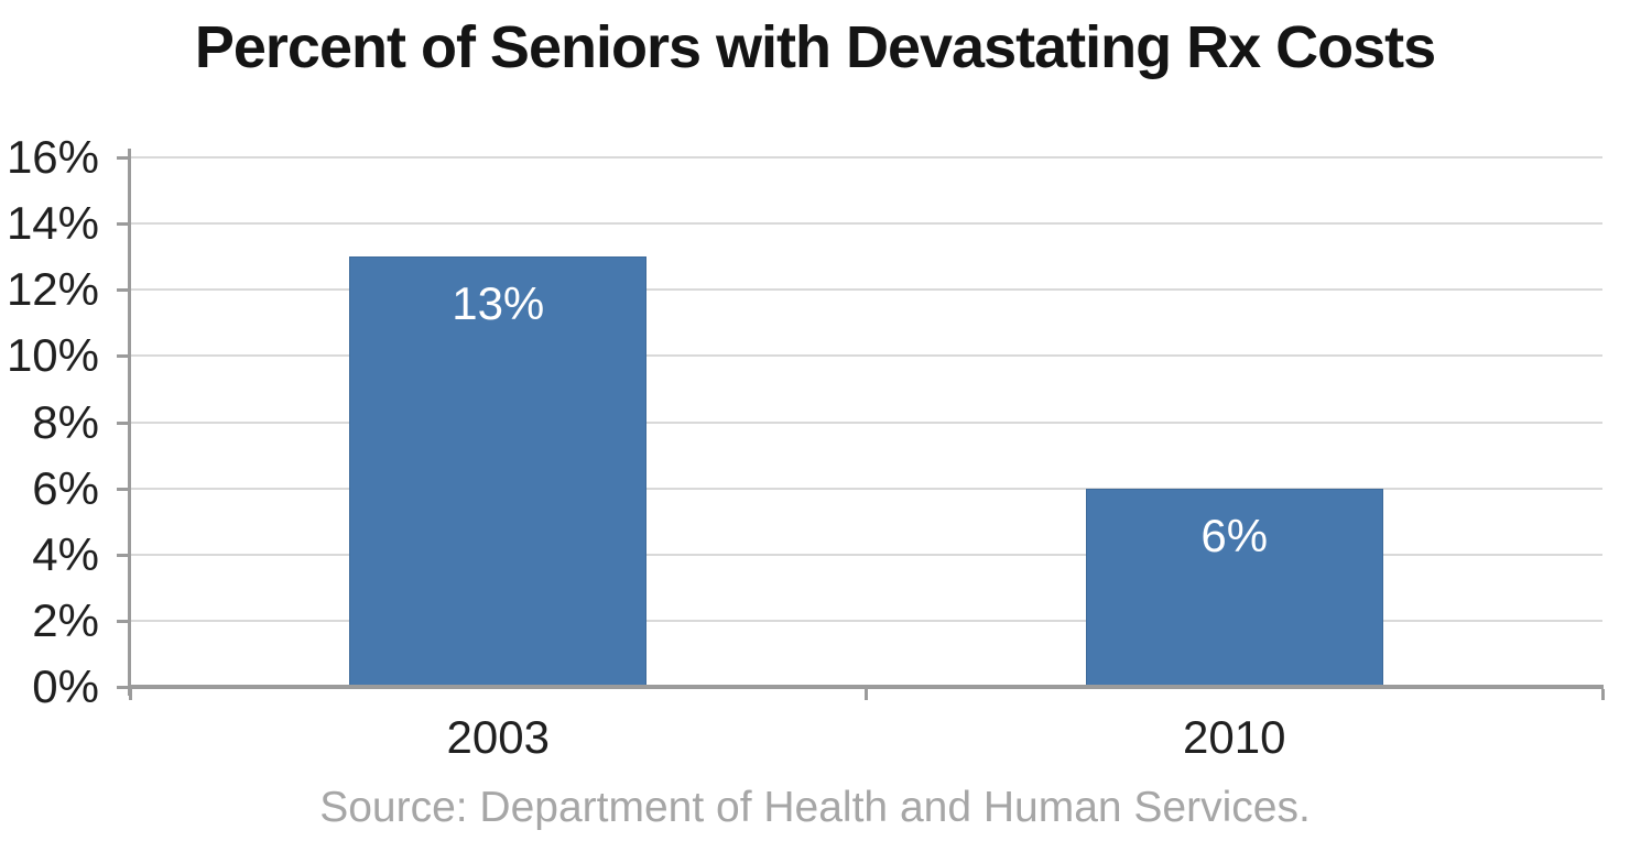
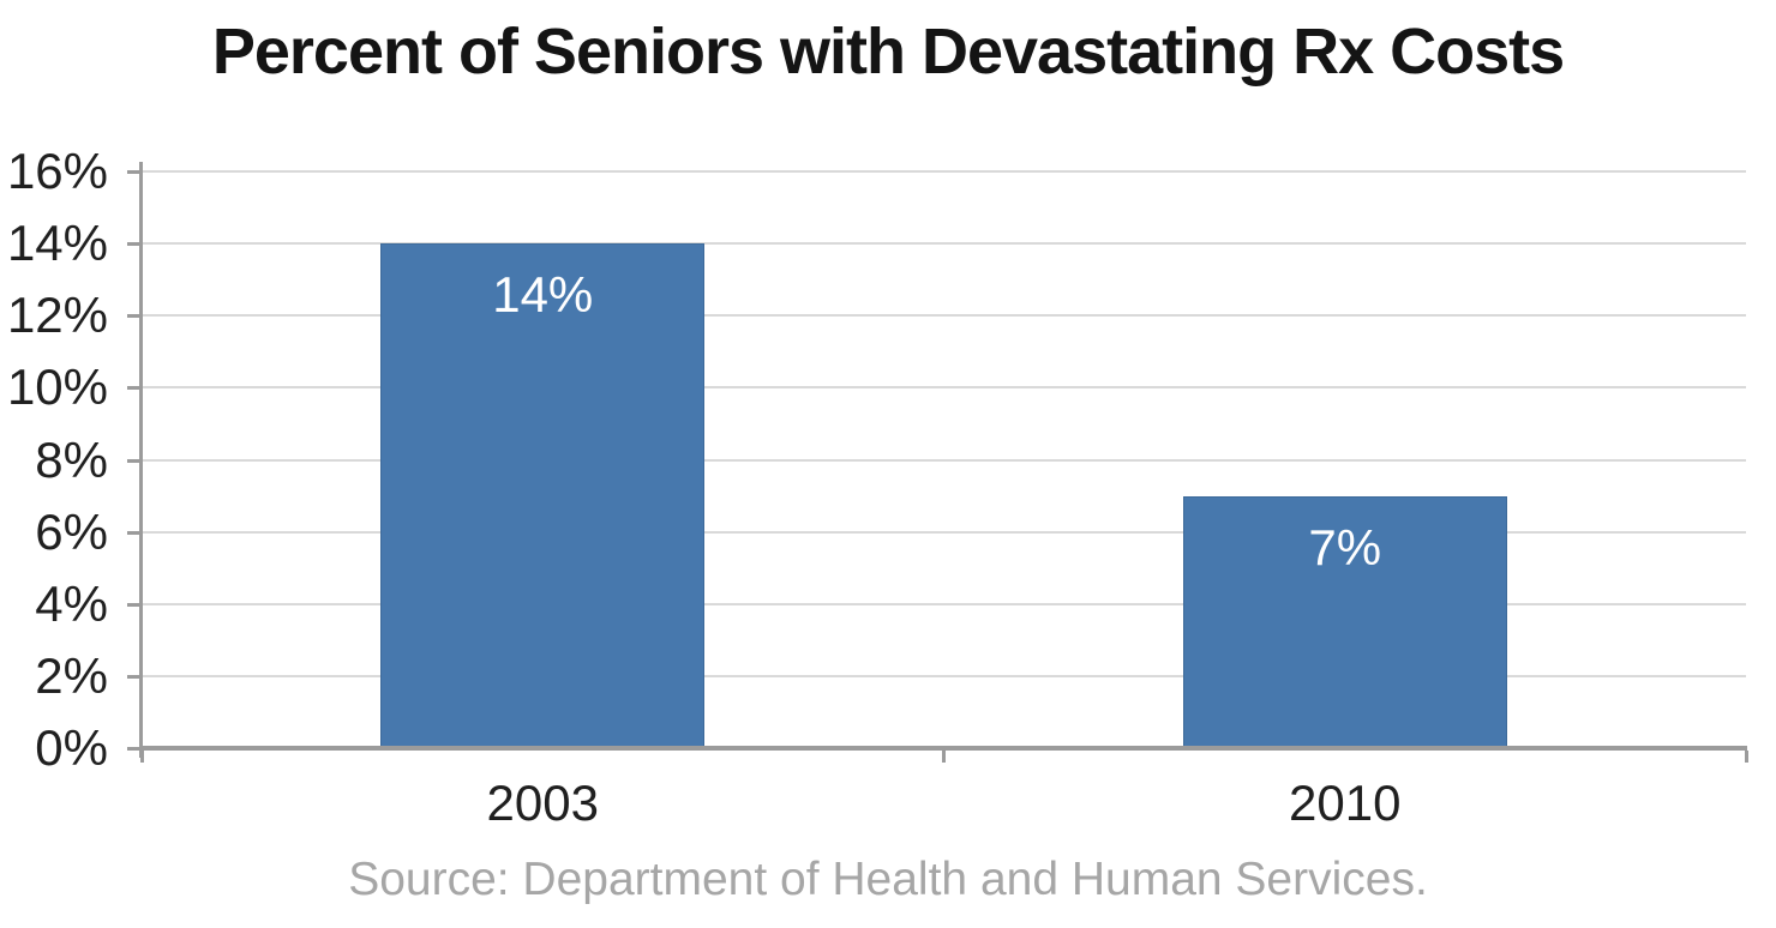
2003: 13% -> 14%
2010: 6% -> 7%
